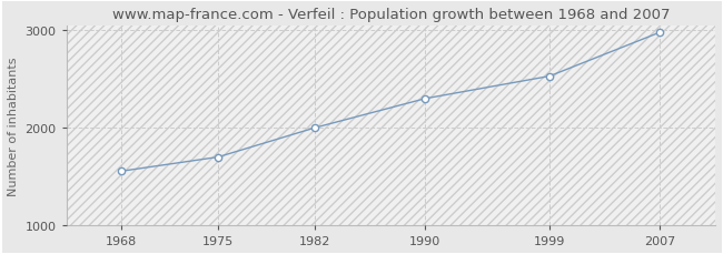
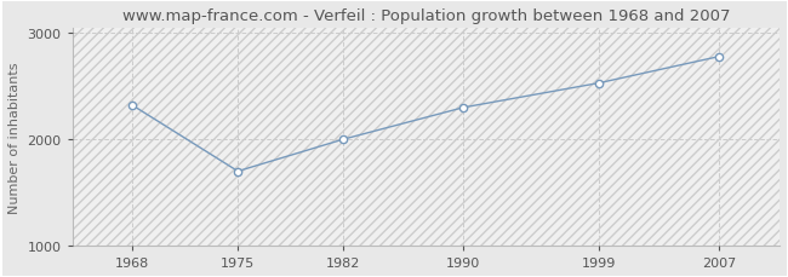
1968: 1560 -> 2320
2007: 2980 -> 2780
